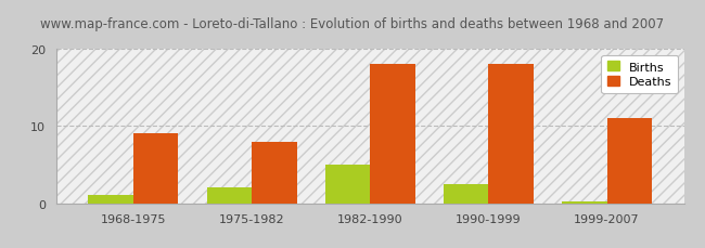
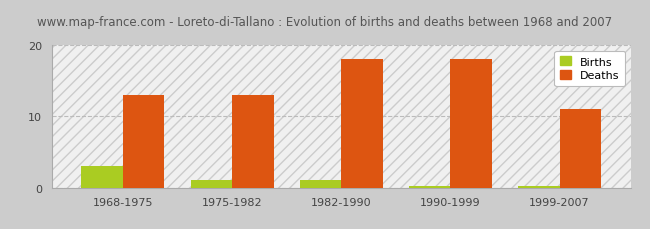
Births/1968-1975: 1.0 -> 3.0
Deaths/1968-1975: 9 -> 13
Births/1975-1982: 2.0 -> 1.0
Deaths/1975-1982: 8 -> 13
Births/1982-1990: 5.0 -> 1.0
Births/1990-1999: 2.4 -> 0.2
